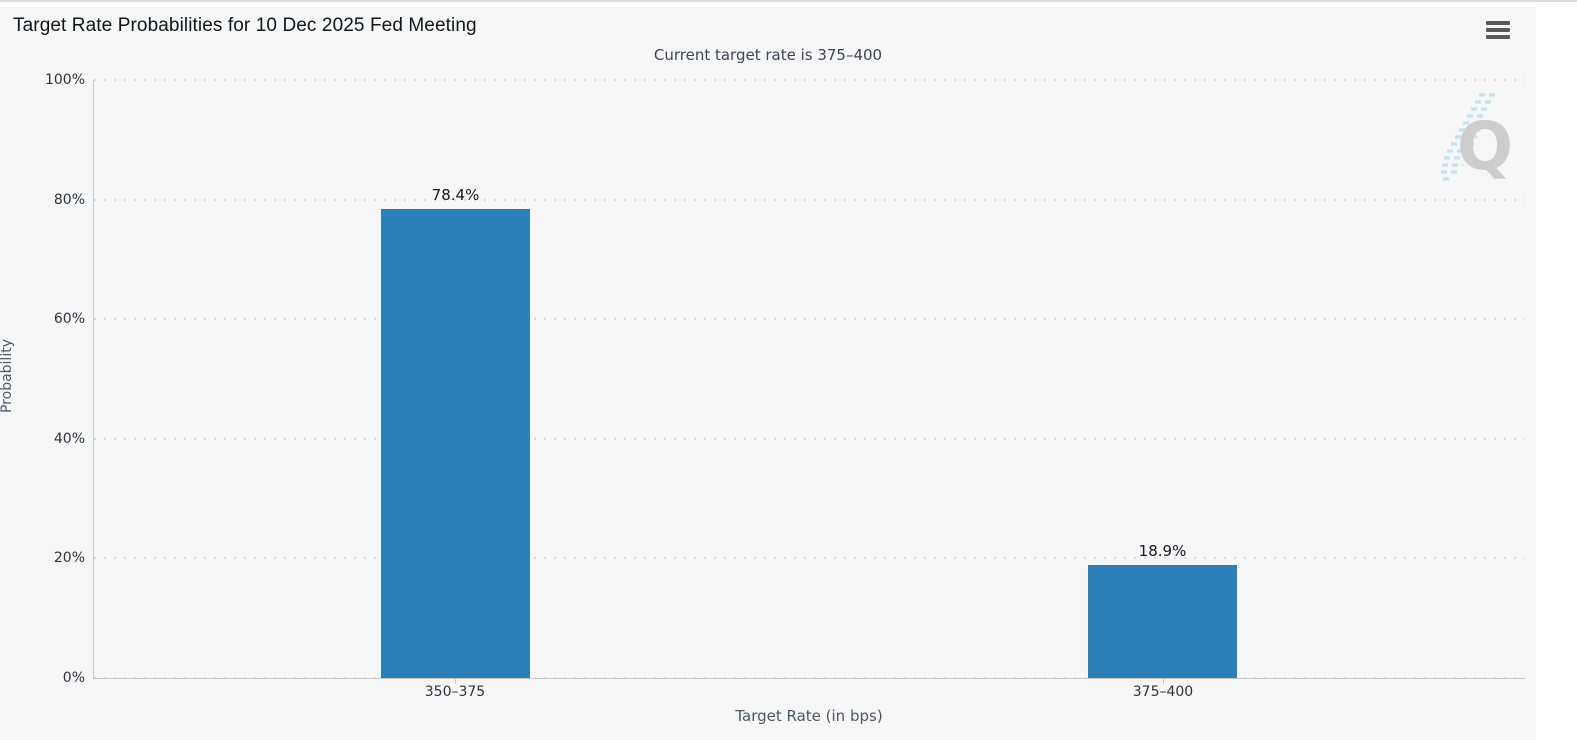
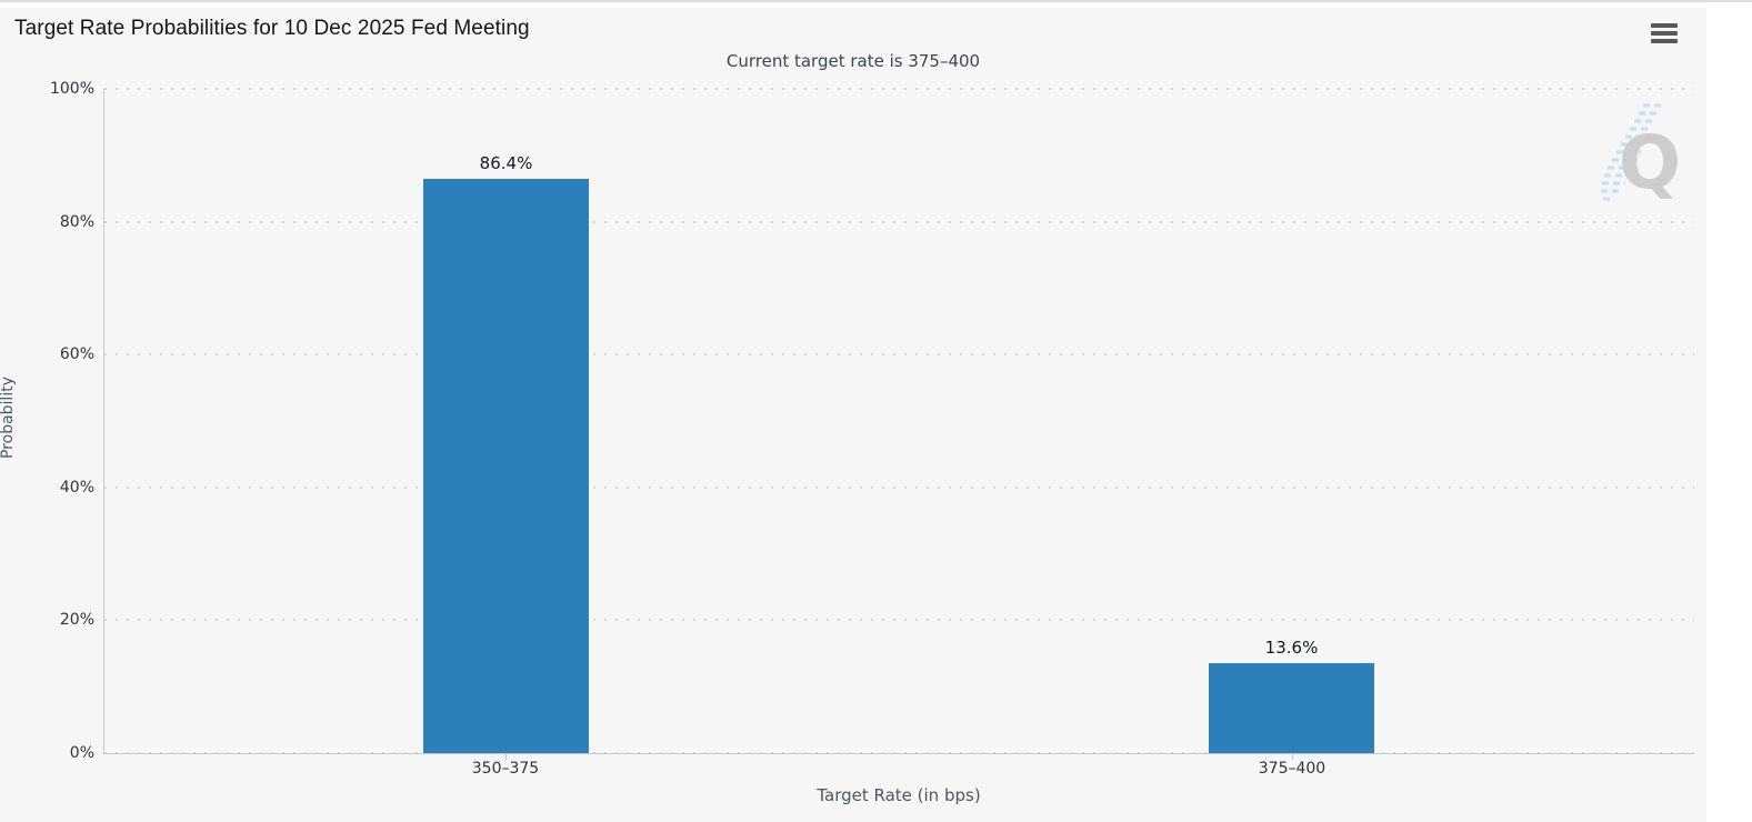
350–375: 78.4% -> 86.4%
375–400: 18.9% -> 13.6%
